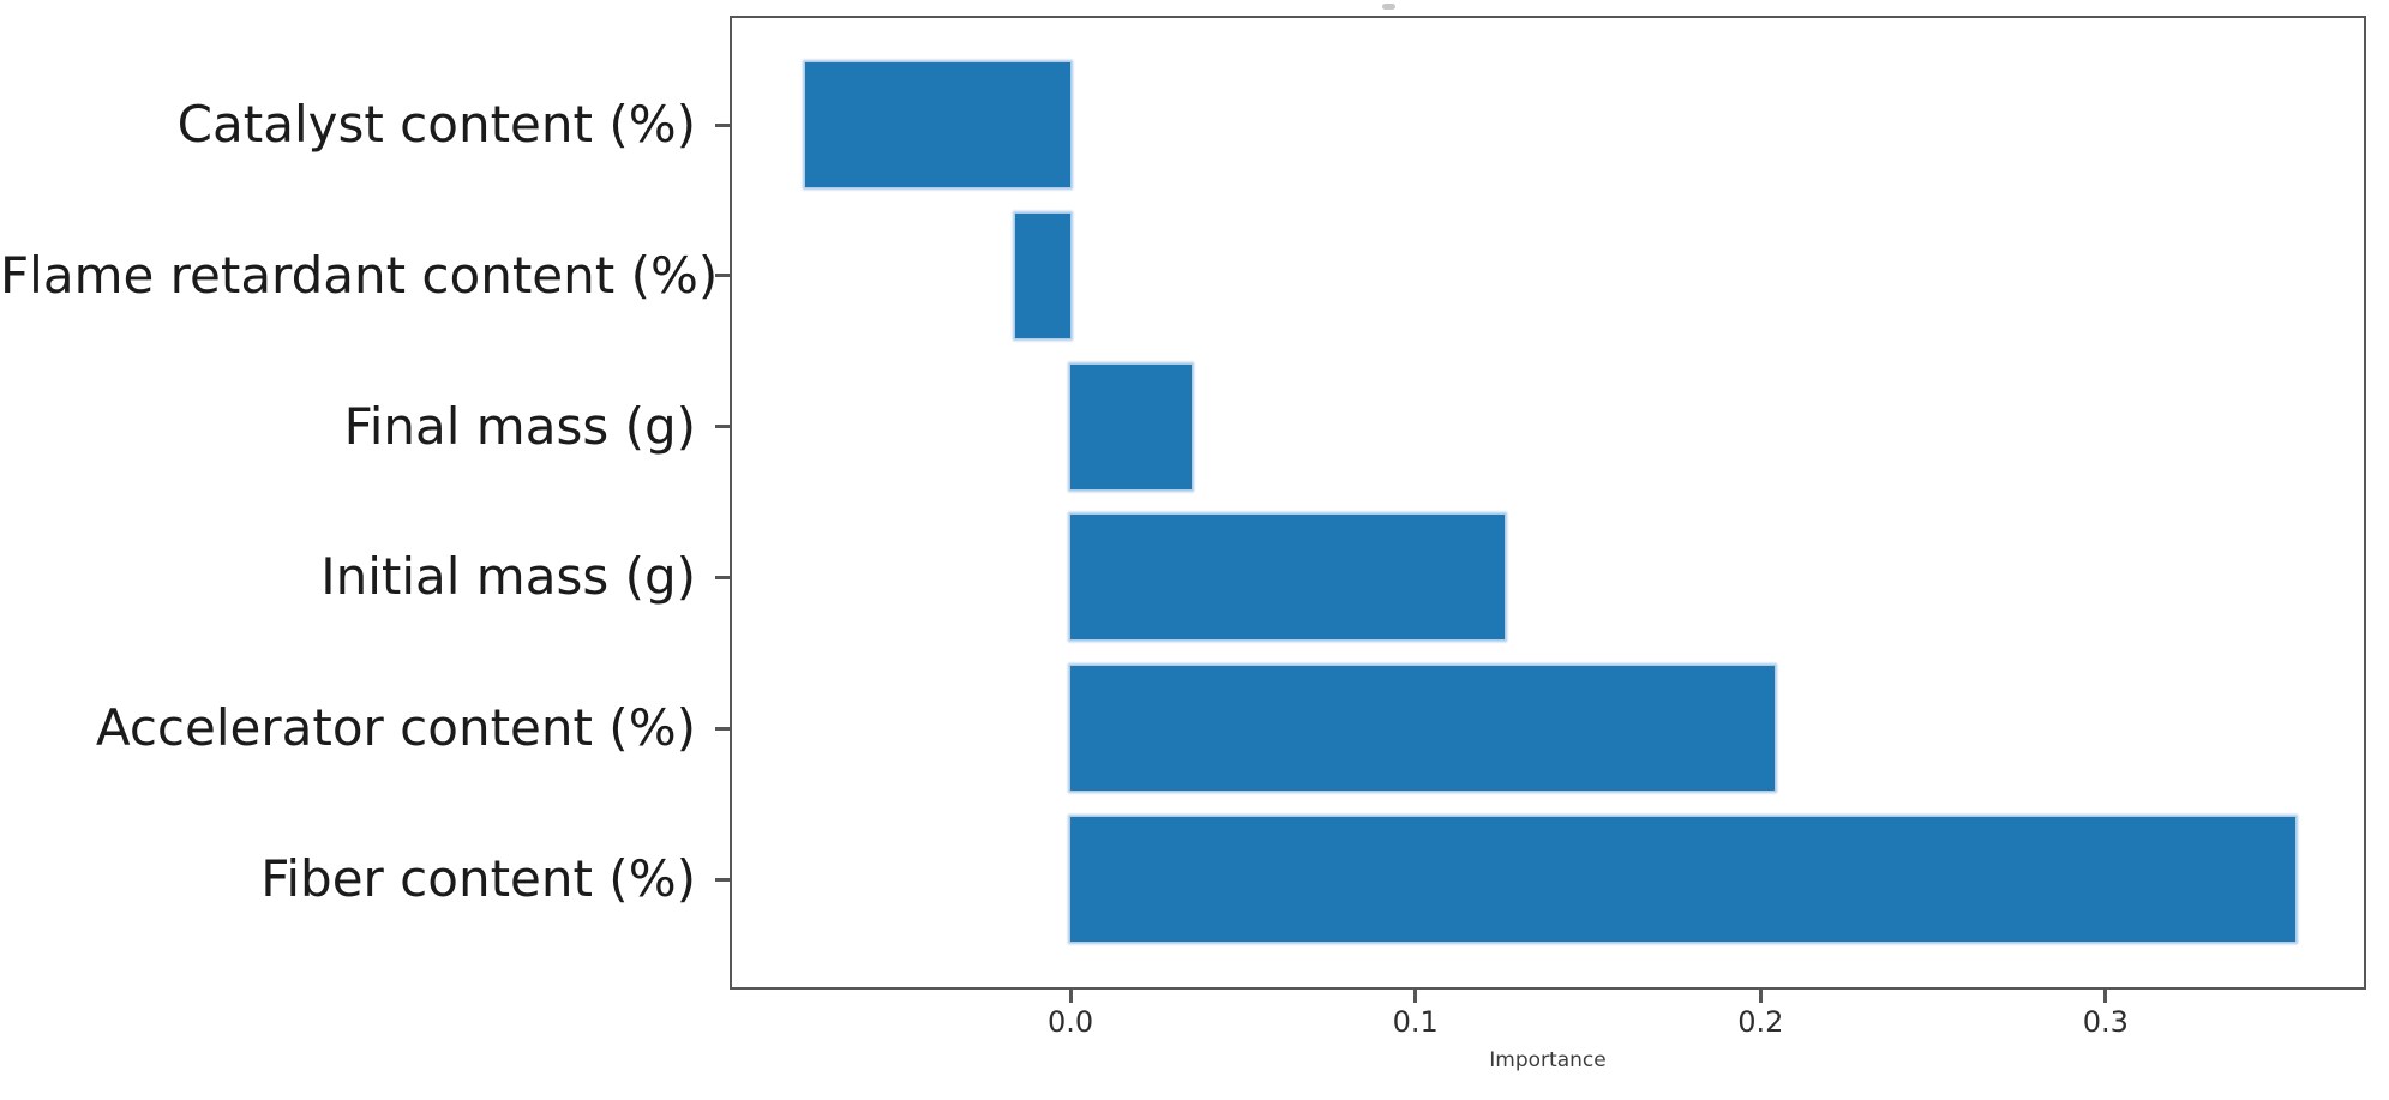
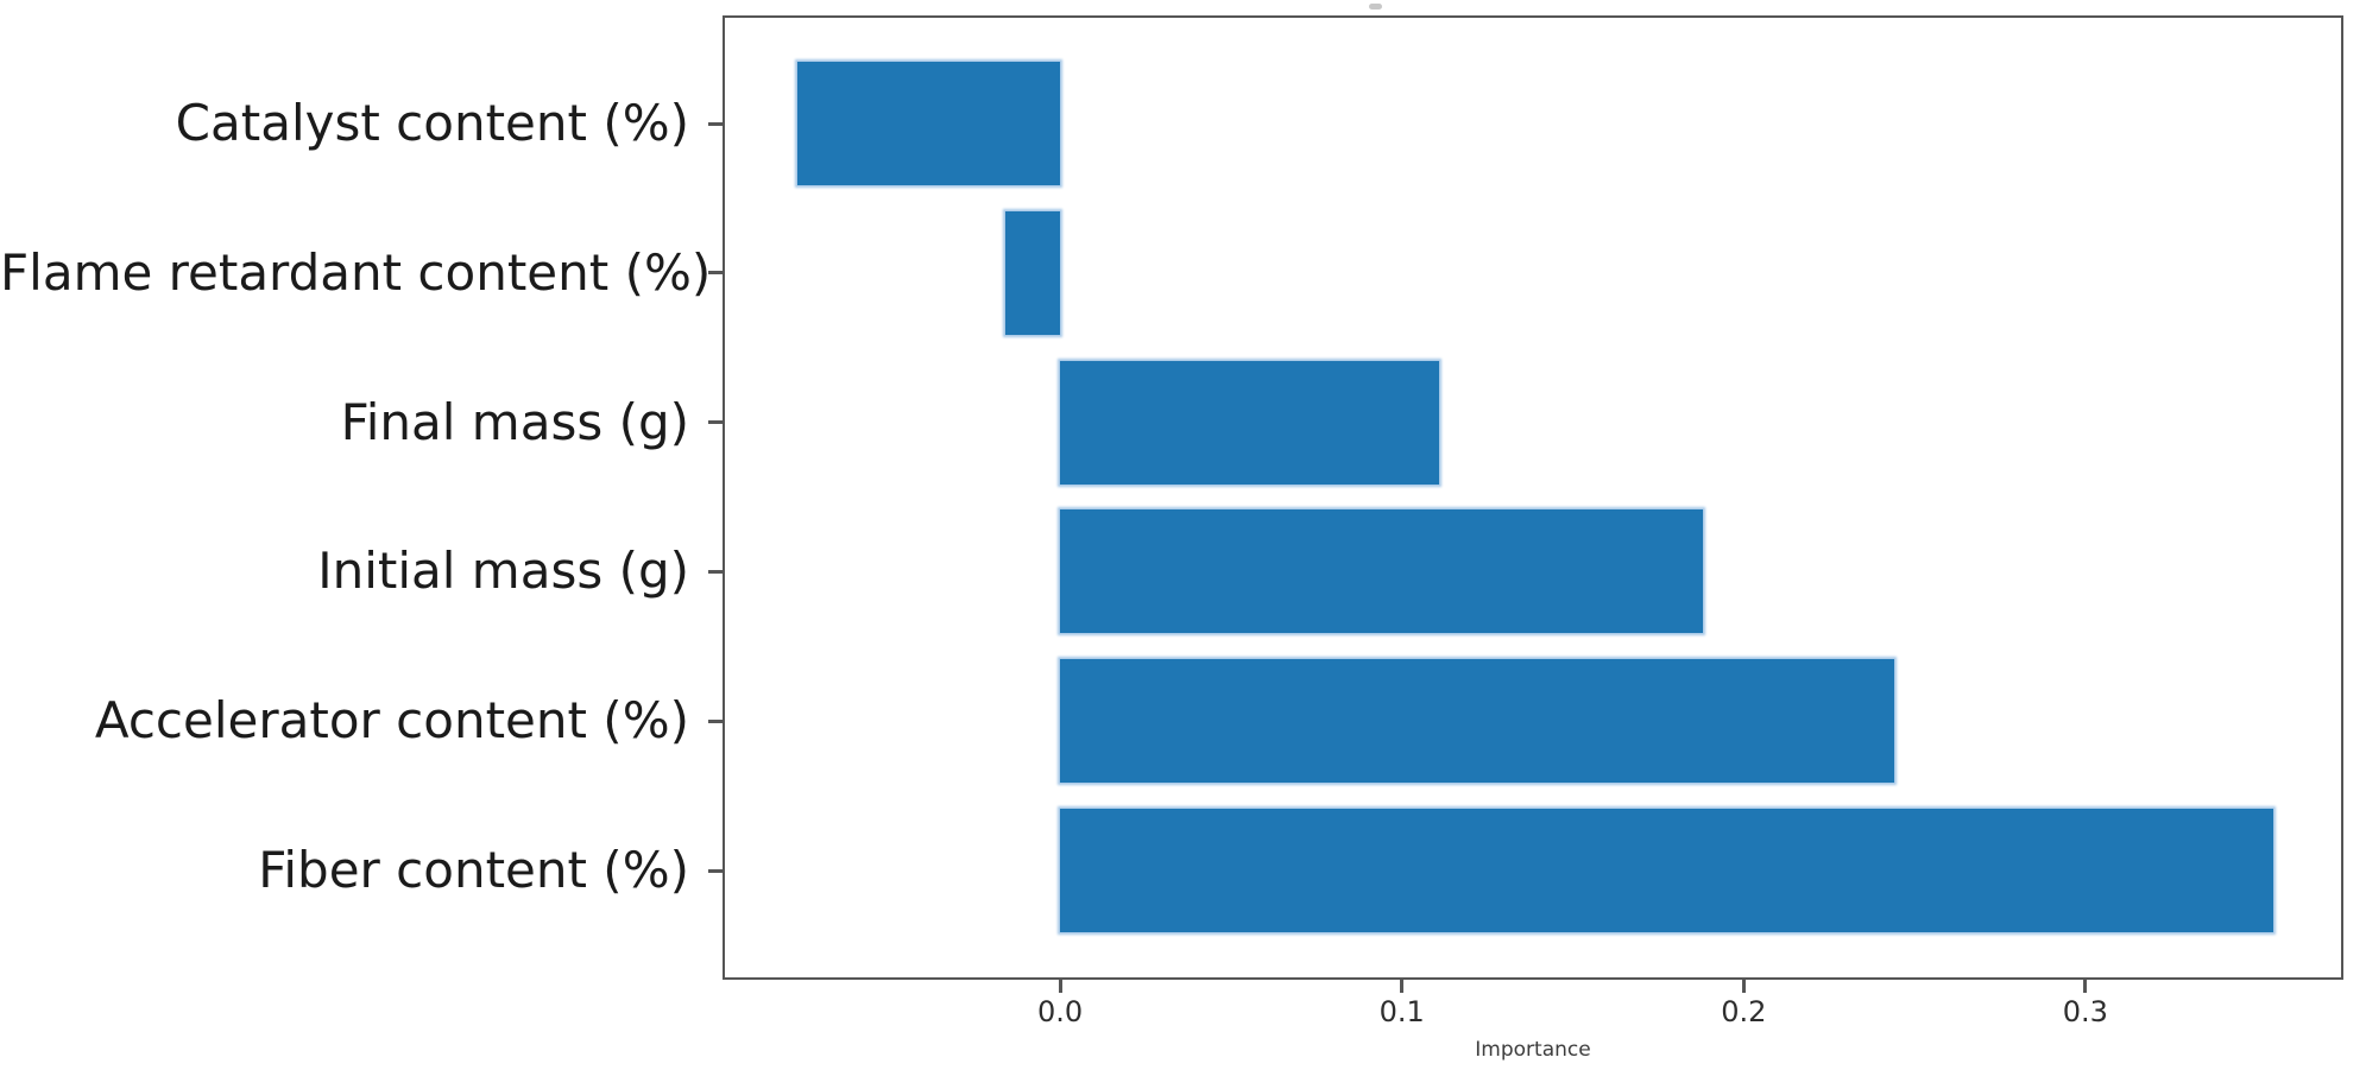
Final mass (g): 0.035 -> 0.111
Initial mass (g): 0.126 -> 0.188
Accelerator content (%): 0.204 -> 0.244
